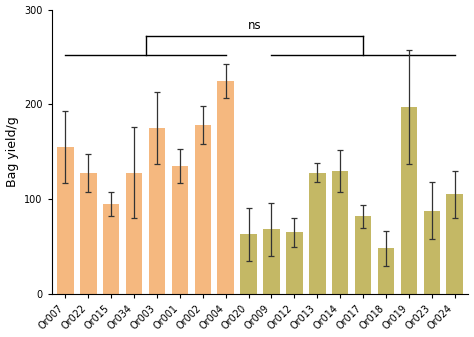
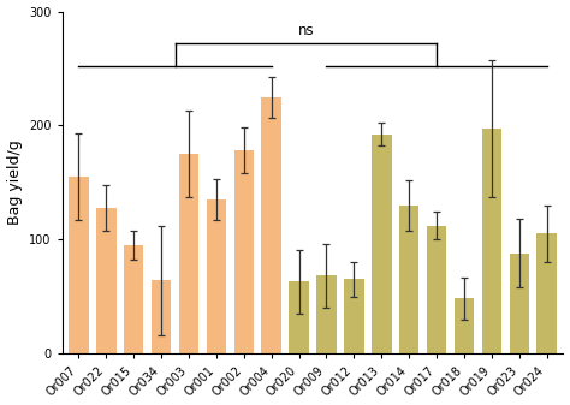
Or034: 128 -> 64
Or013: 128 -> 192
Or017: 82 -> 112
